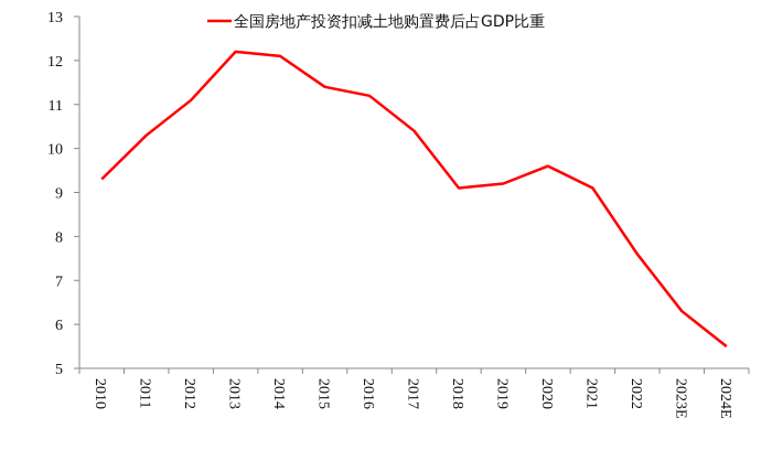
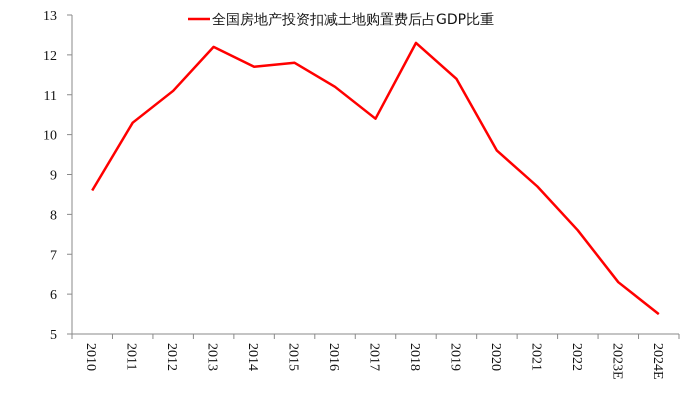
2010: 9.3 -> 8.6
2014: 12.1 -> 11.7
2015: 11.4 -> 11.8
2018: 9.1 -> 12.3
2019: 9.2 -> 11.4
2021: 9.1 -> 8.7
